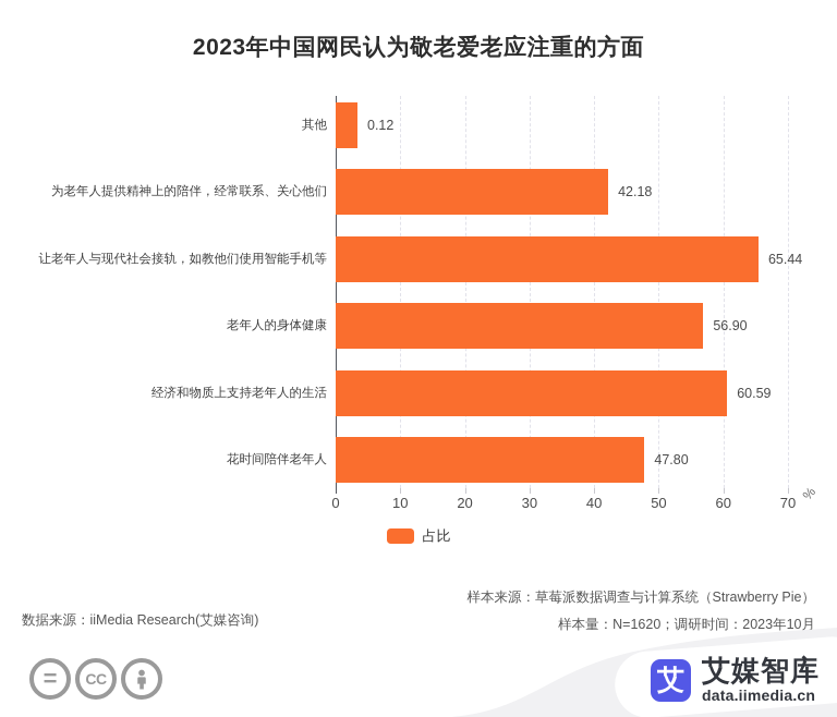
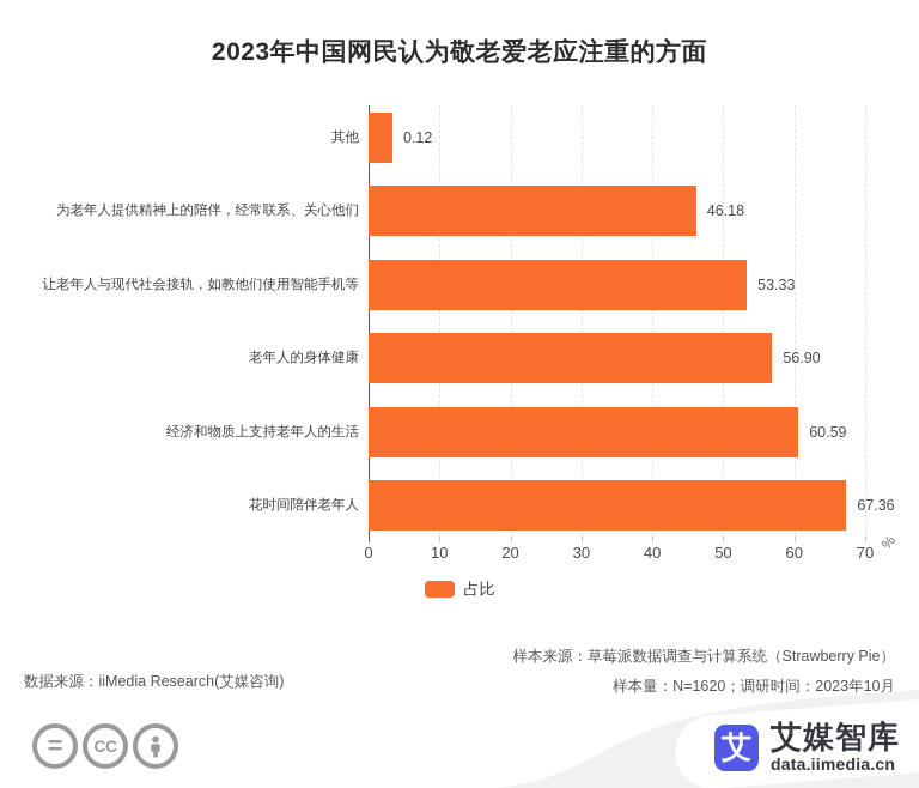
为老年人提供精神上的陪伴，经常联系、关心他们: 42.18 -> 46.18
让老年人与现代社会接轨，如教他们使用智能手机等: 65.44 -> 53.33
花时间陪伴老年人: 47.80 -> 67.36
